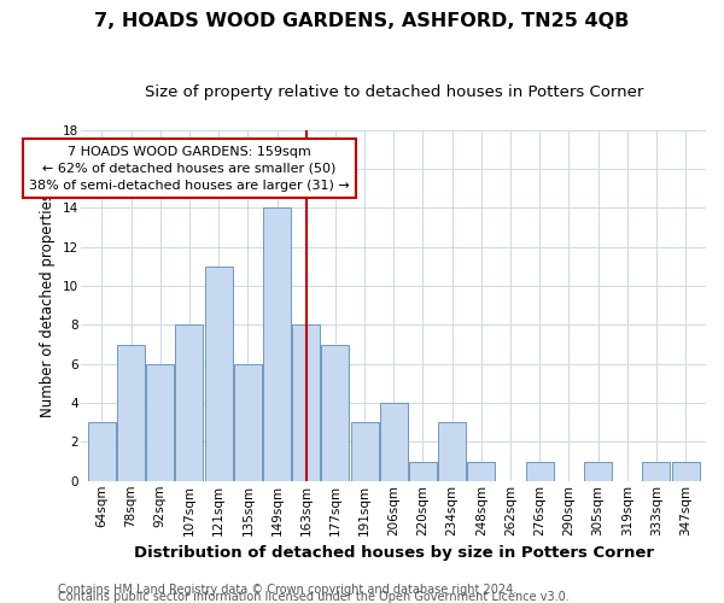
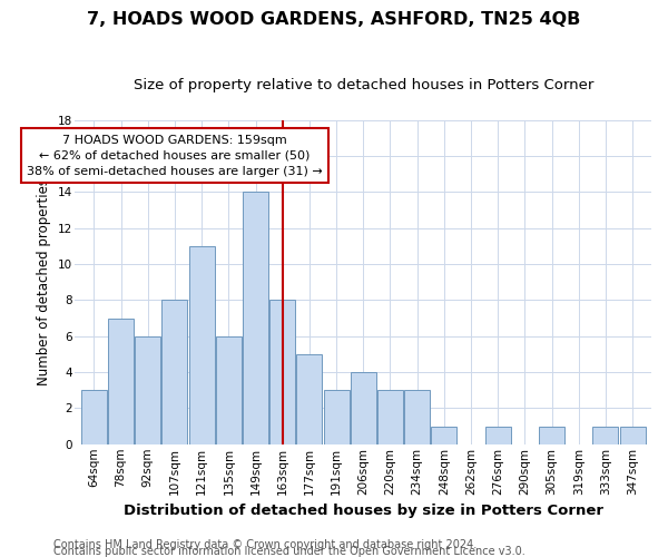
177sqm: 7 -> 5
220sqm: 1 -> 3
